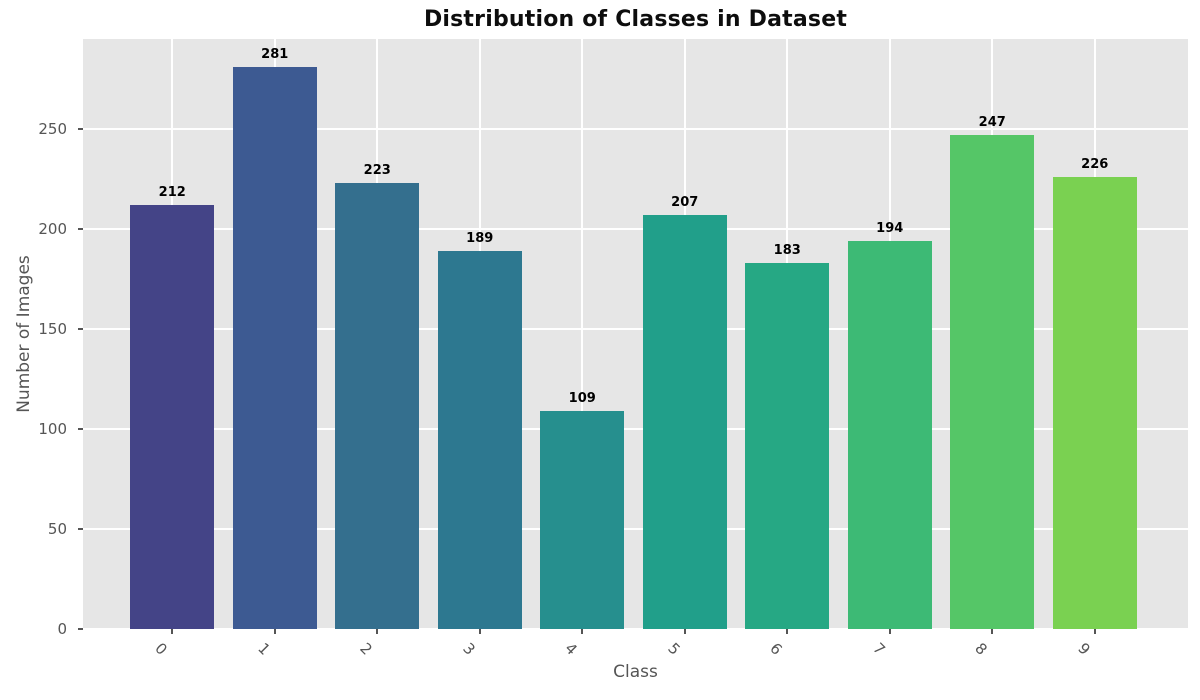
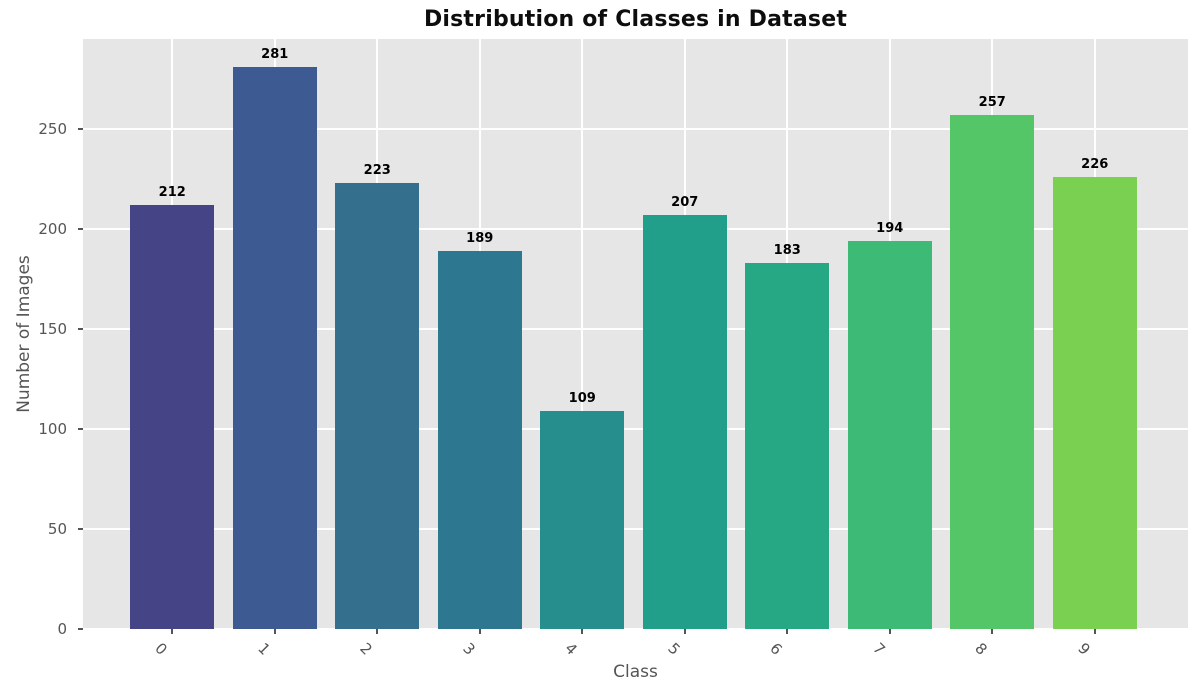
8: 247 -> 257
